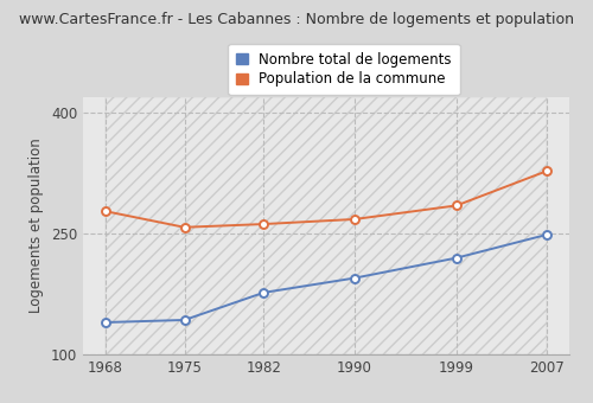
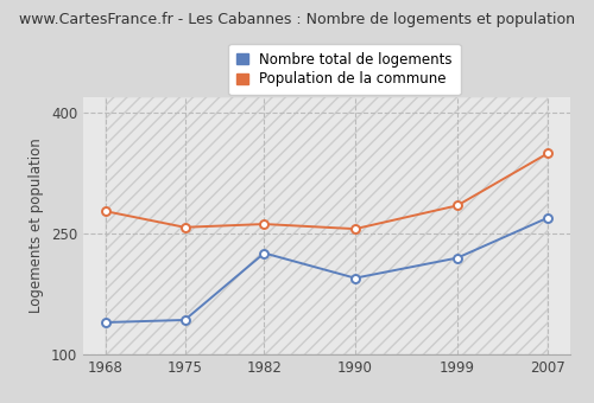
Nombre total de logements/1982: 177 -> 226
Population de la commune/1990: 268 -> 256
Nombre total de logements/2007: 249 -> 270
Population de la commune/2007: 328 -> 350
